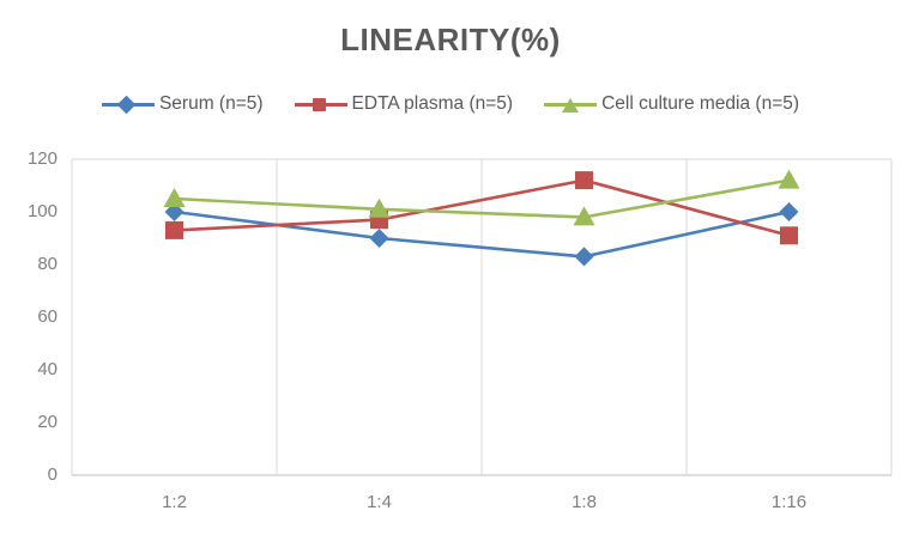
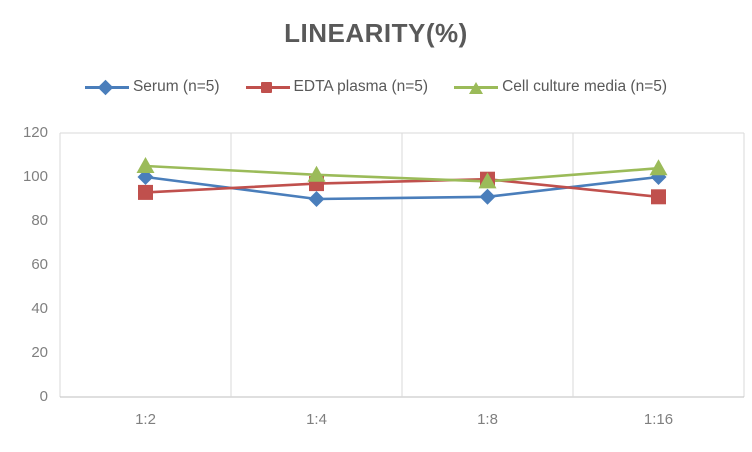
Serum (n=5)/1:8: 83 -> 91
EDTA plasma (n=5)/1:8: 112 -> 99
Cell culture media (n=5)/1:16: 112 -> 104
